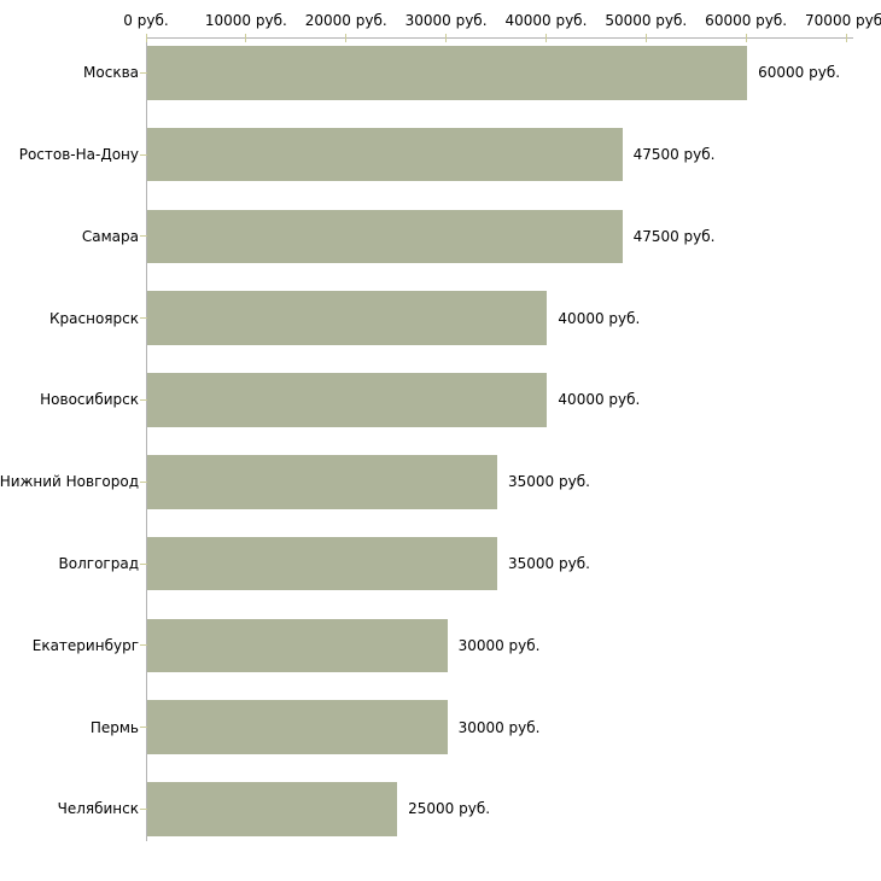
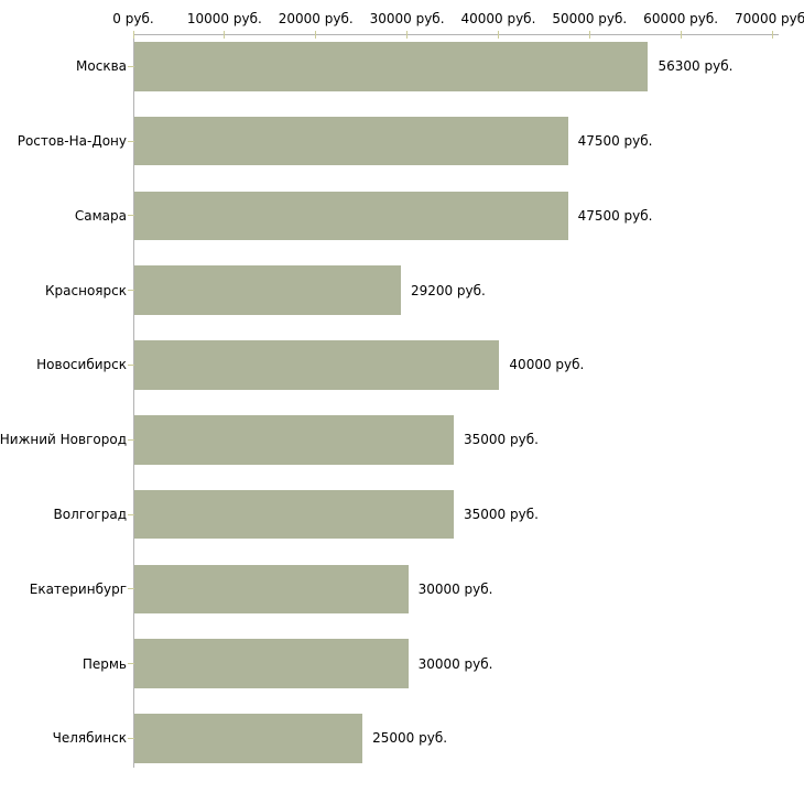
Москва: 60000 -> 56300
Красноярск: 40000 -> 29200
